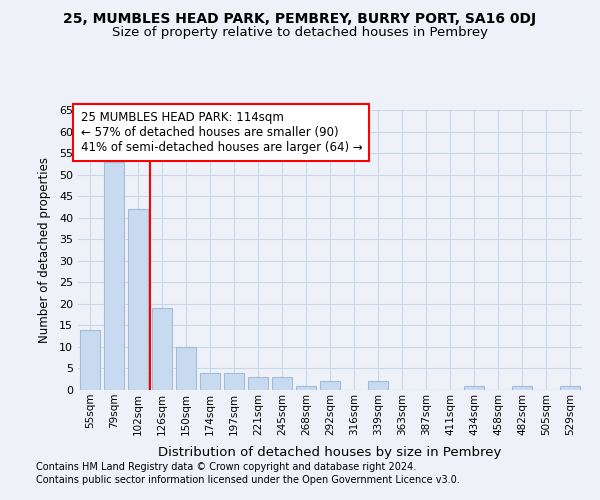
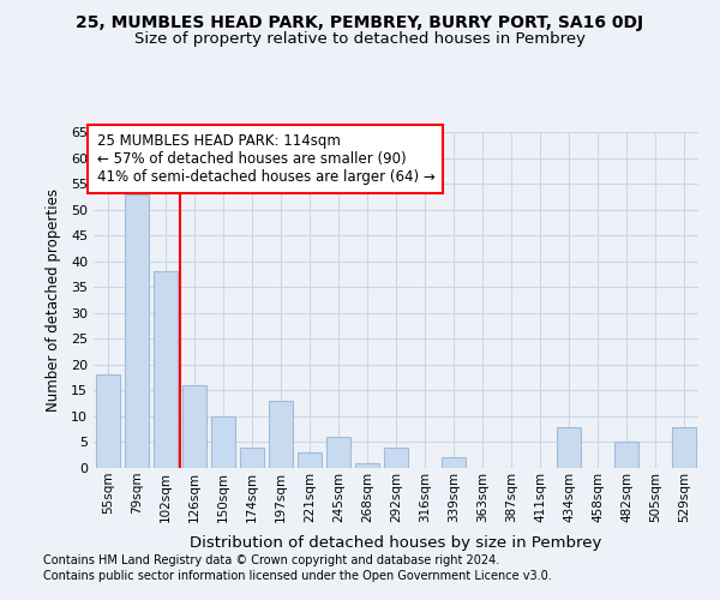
55sqm: 14 -> 18
102sqm: 42 -> 38
126sqm: 19 -> 16
197sqm: 4 -> 13
245sqm: 3 -> 6
292sqm: 2 -> 4
434sqm: 1 -> 8
482sqm: 1 -> 5
529sqm: 1 -> 8
